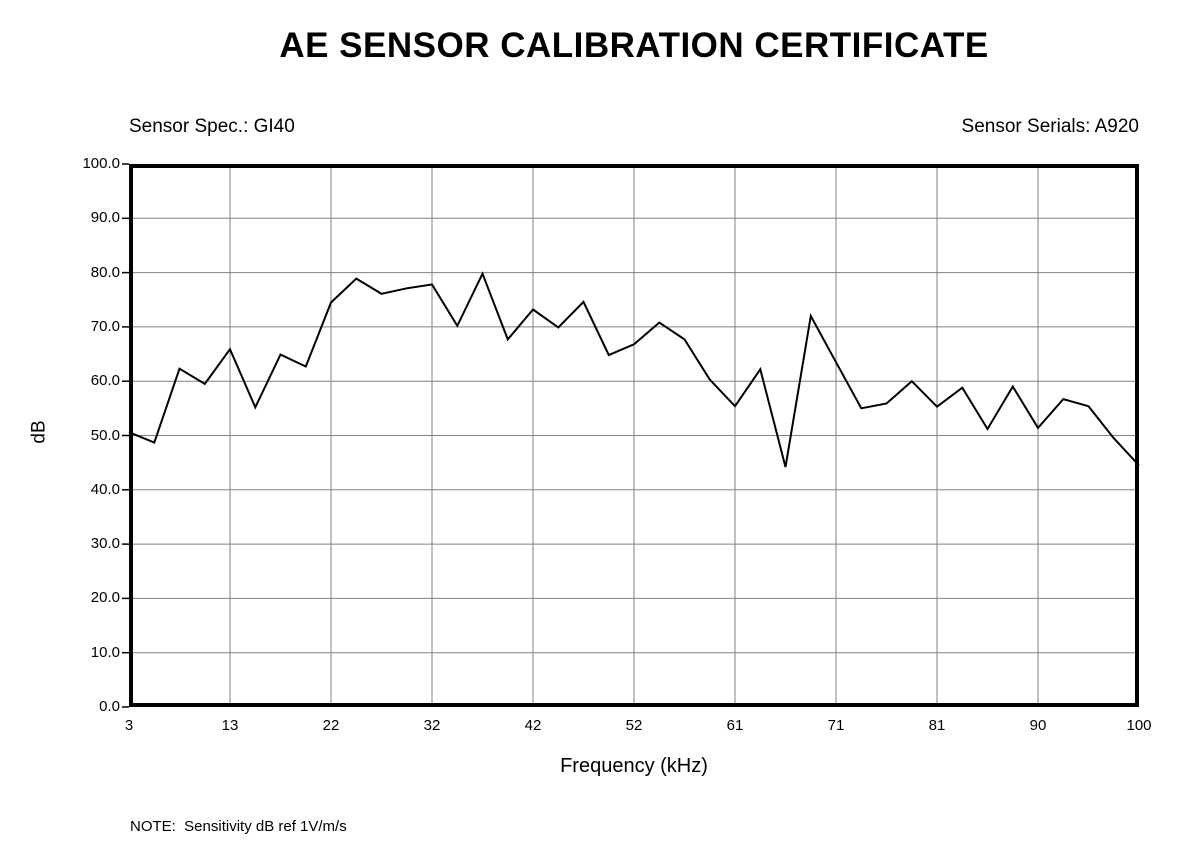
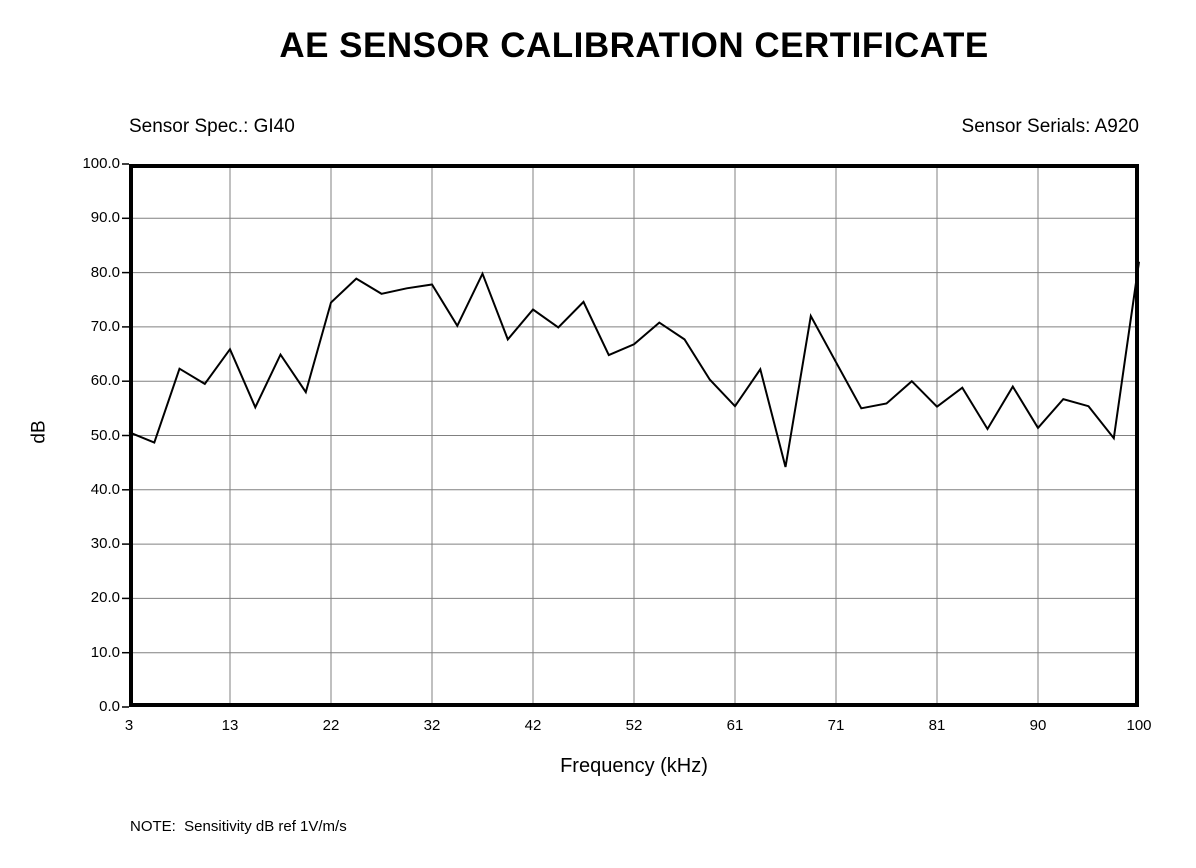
20.0: 63 -> 58
100.0: 44 -> 82
